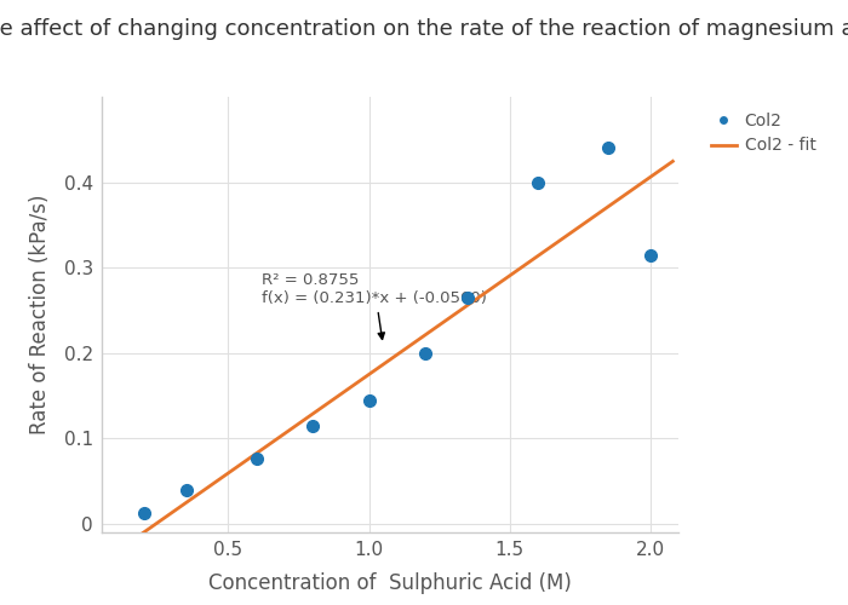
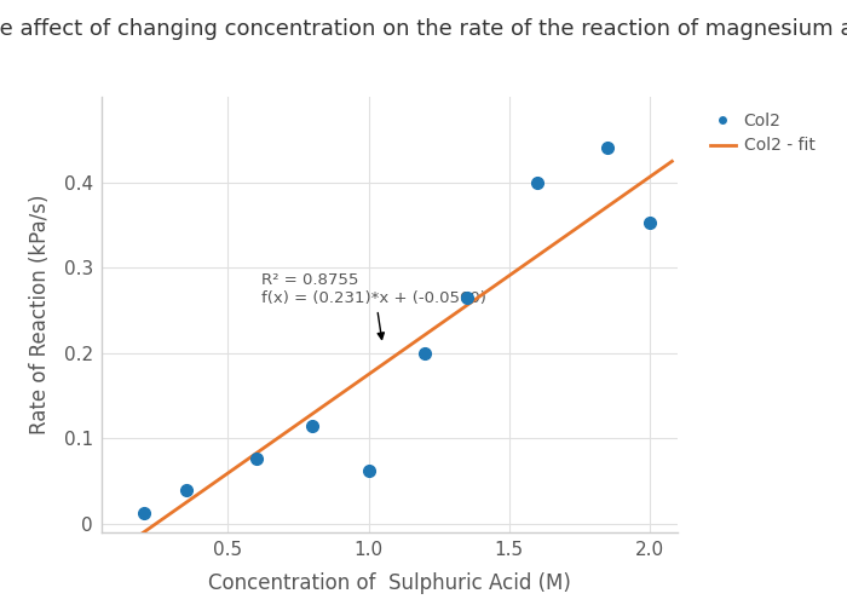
Col2/1.0: 0.145 -> 0.062
Col2/2.0: 0.315 -> 0.352
